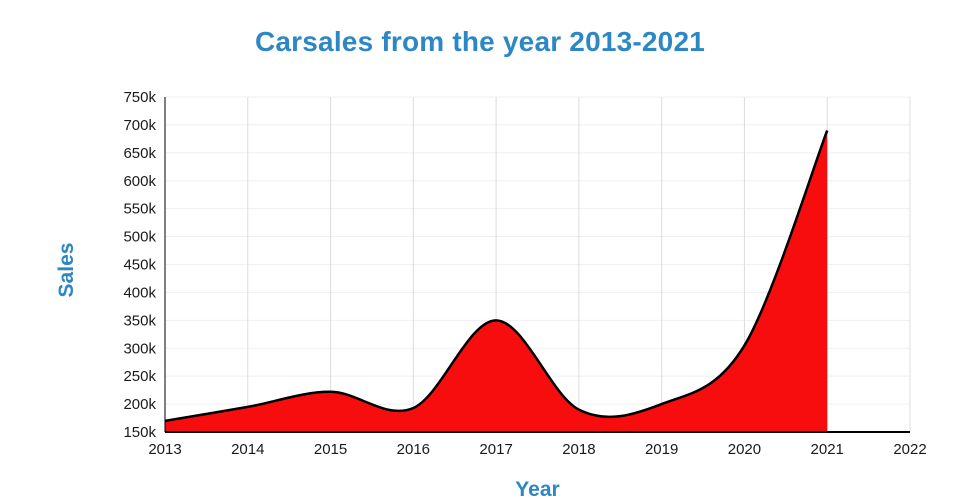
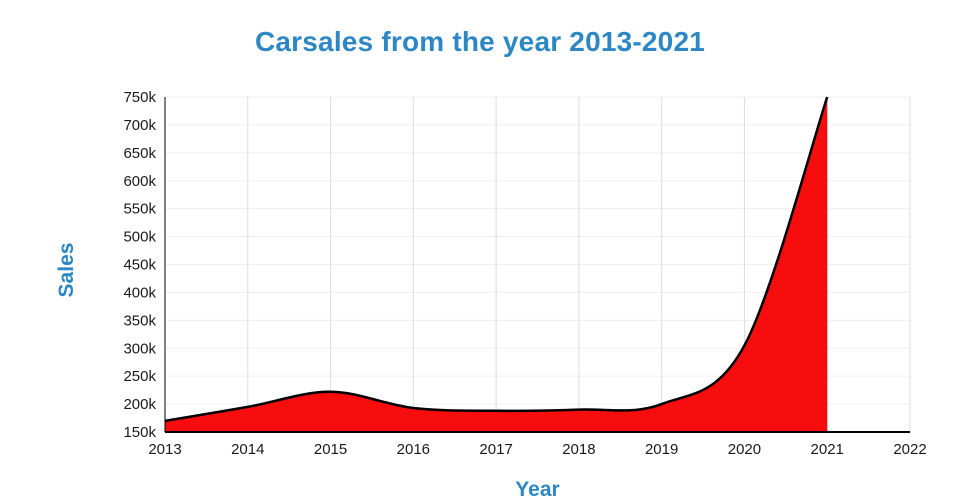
2017: 350k -> 190k
2021: 690k -> 750k
